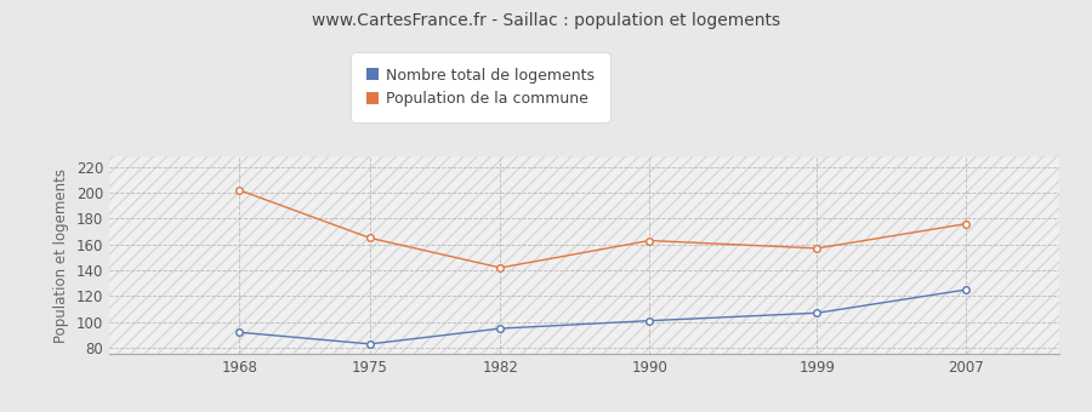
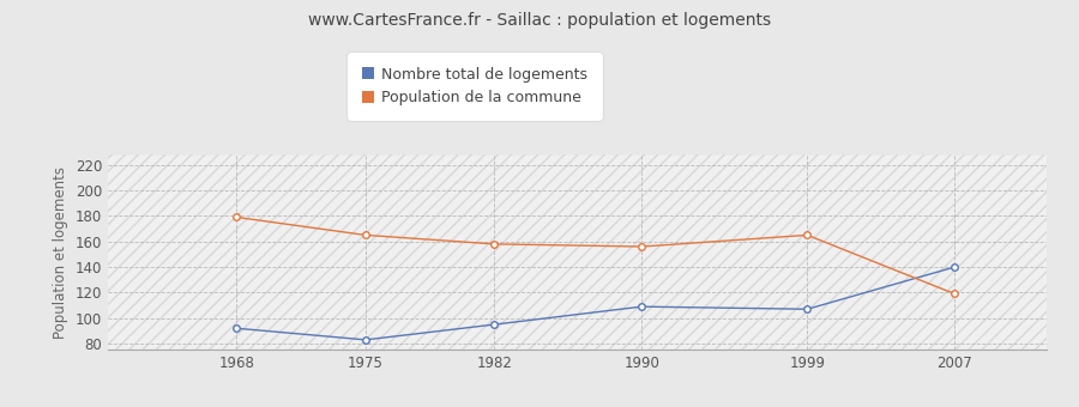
Population de la commune/1968: 202 -> 179
Population de la commune/1982: 142 -> 158
Nombre total de logements/1990: 101 -> 109
Population de la commune/1990: 163 -> 156
Population de la commune/1999: 157 -> 165
Nombre total de logements/2007: 125 -> 140
Population de la commune/2007: 176 -> 119
